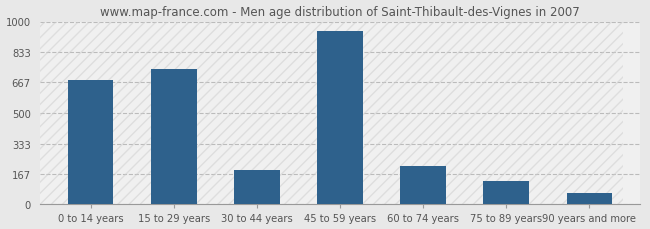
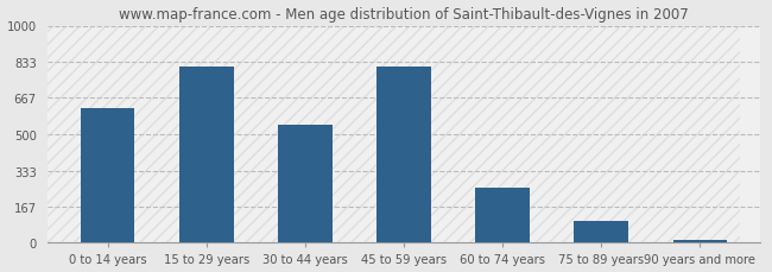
0 to 14 years: 680 -> 620
15 to 29 years: 740 -> 810
30 to 44 years: 190 -> 540
45 to 59 years: 950 -> 810
60 to 74 years: 210 -> 260
75 to 89 years: 130 -> 100
90 years and more: 60 -> 20
